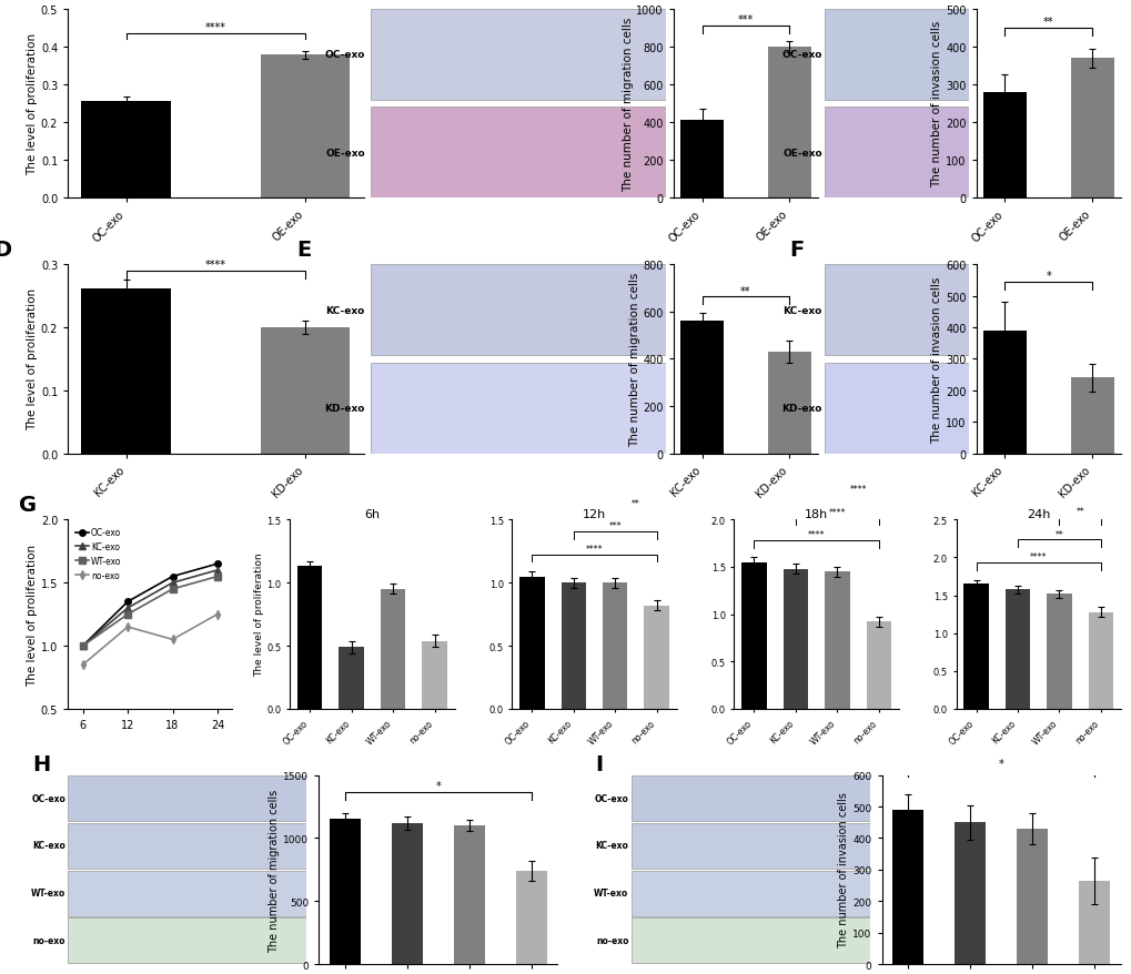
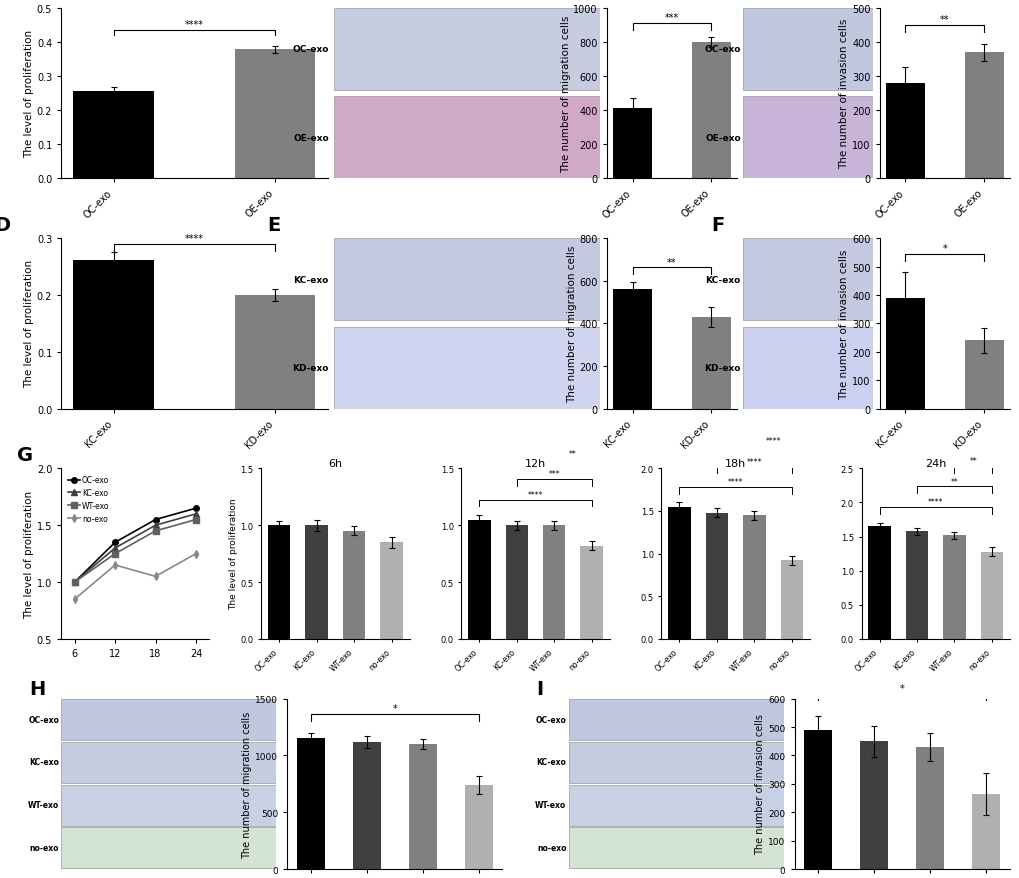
6h/OC-exo: 1.13 -> 1.00
6h/KC-exo: 0.49 -> 1.00
6h/no-exo: 0.54 -> 0.85
